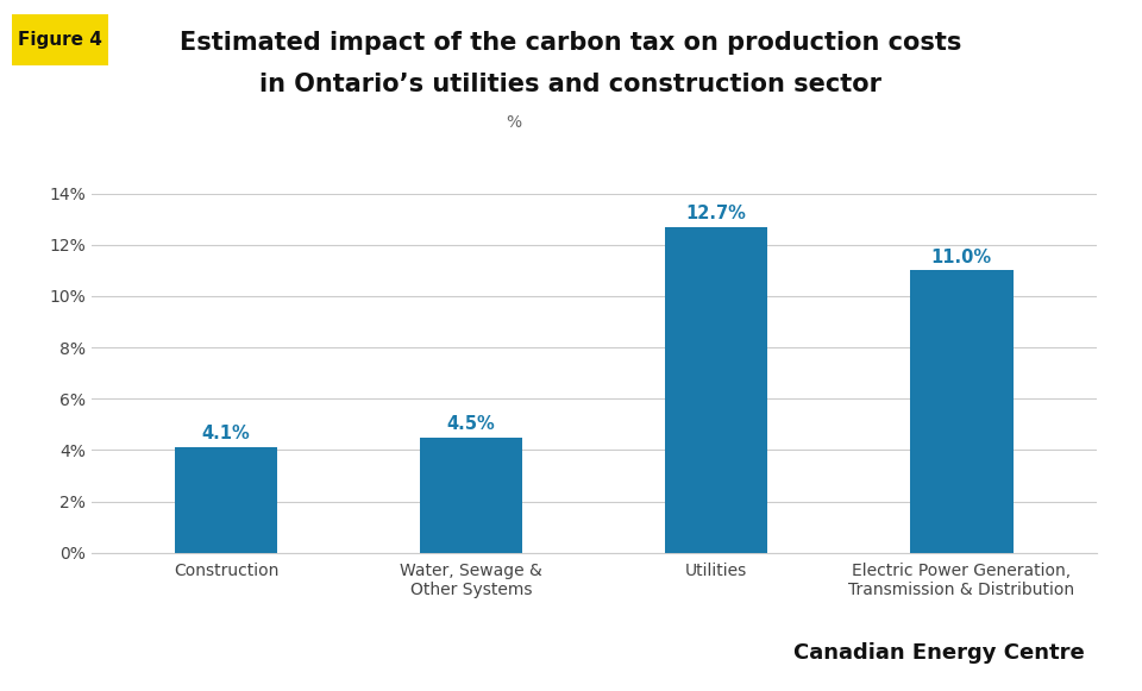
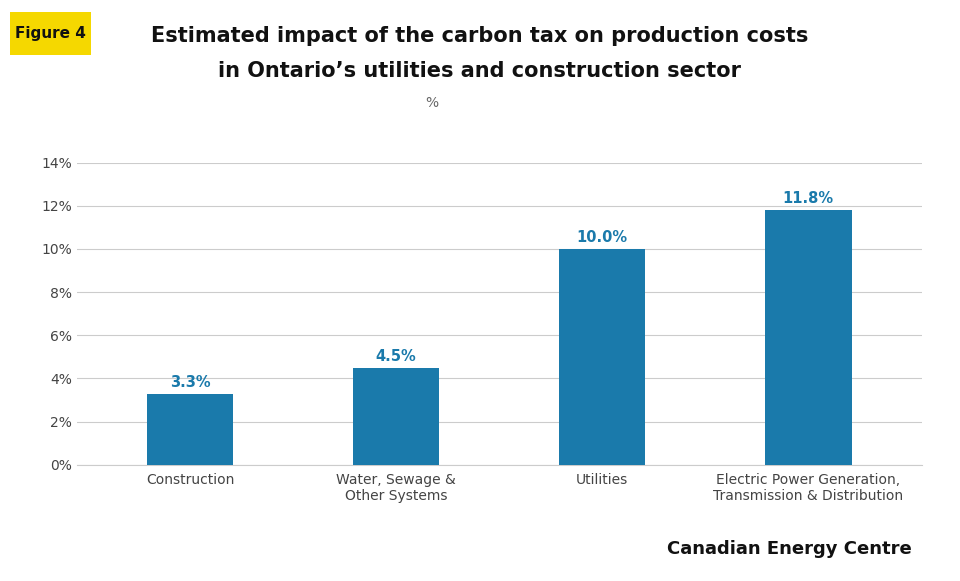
Construction: 4.1% -> 3.3%
Utilities: 12.7% -> 10.0%
Electric Power Generation, Transmission & Distribution: 11.0% -> 11.8%
